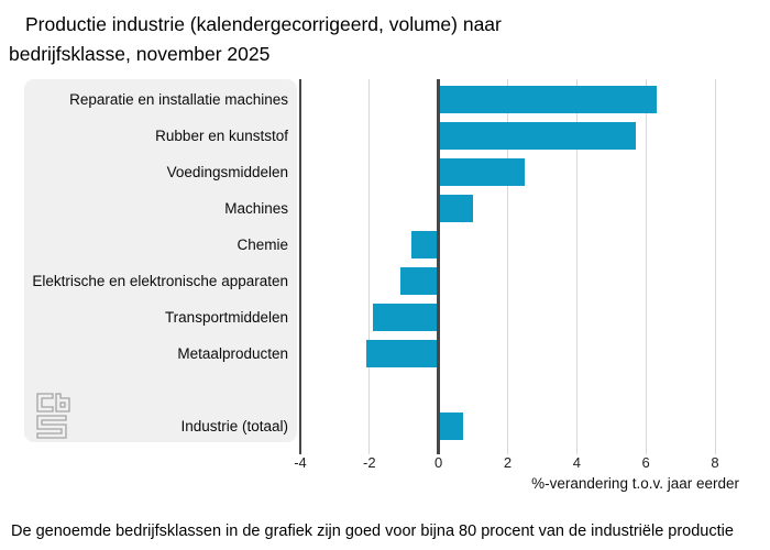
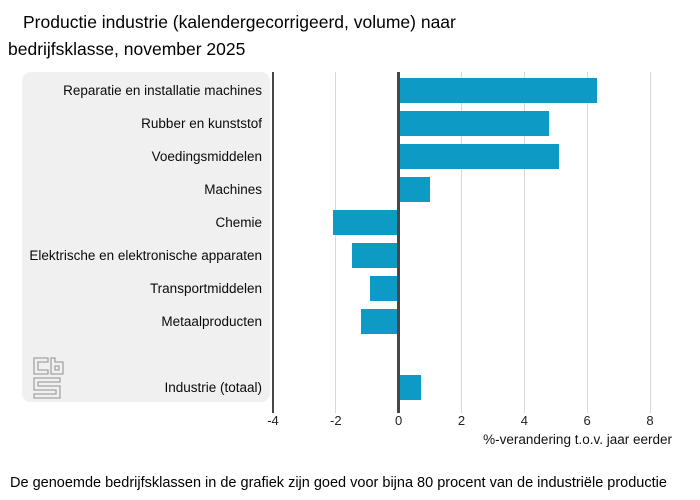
Rubber en kunststof: 5.7 -> 4.8
Voedingsmiddelen: 2.5 -> 5.1
Chemie: -0.8 -> -2.1
Elektrische en elektronische apparaten: -1.1 -> -1.5
Transportmiddelen: -1.9 -> -0.9
Metaalproducten: -2.1 -> -1.2
